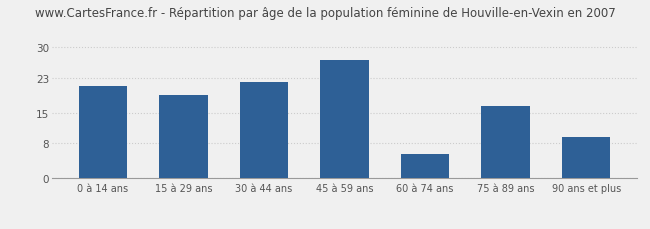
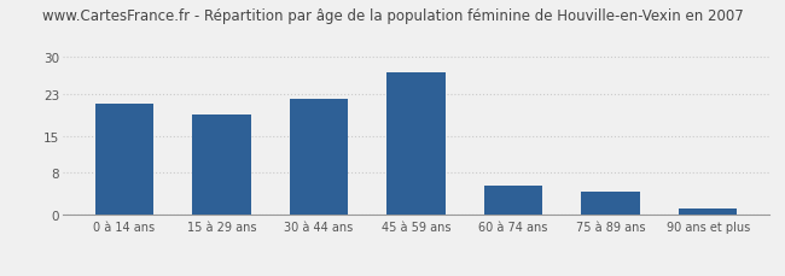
75 à 89 ans: 16.5 -> 4.5
90 ans et plus: 9.5 -> 1.2
